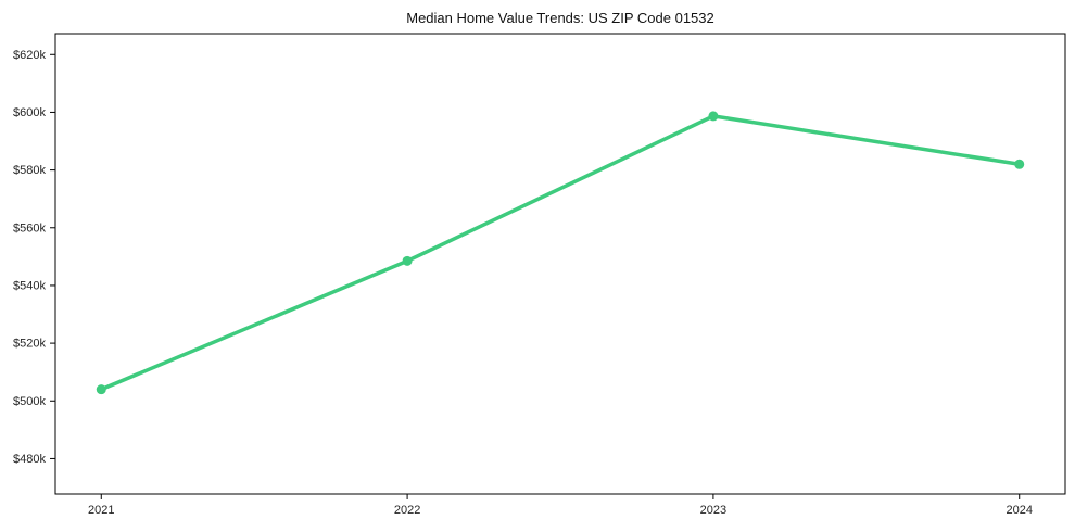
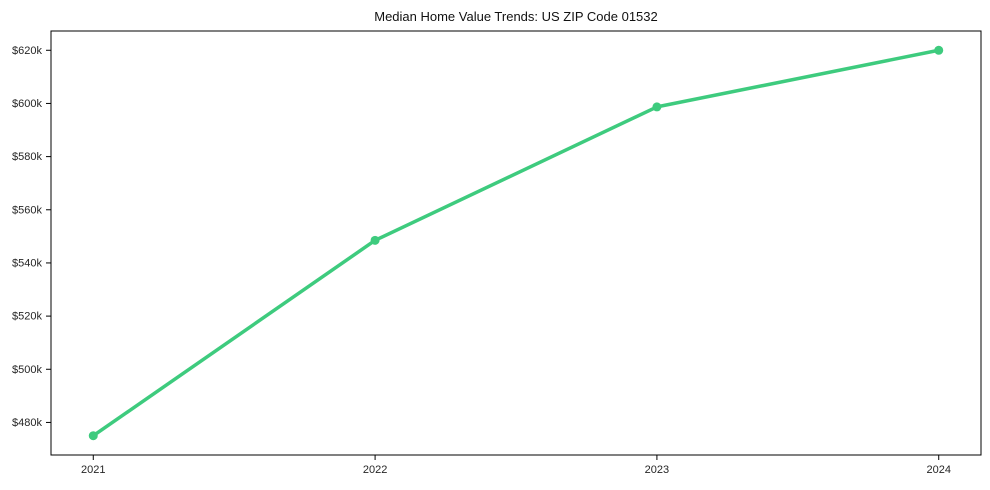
2021: $504k -> $475k
2024: $582k -> $620k
